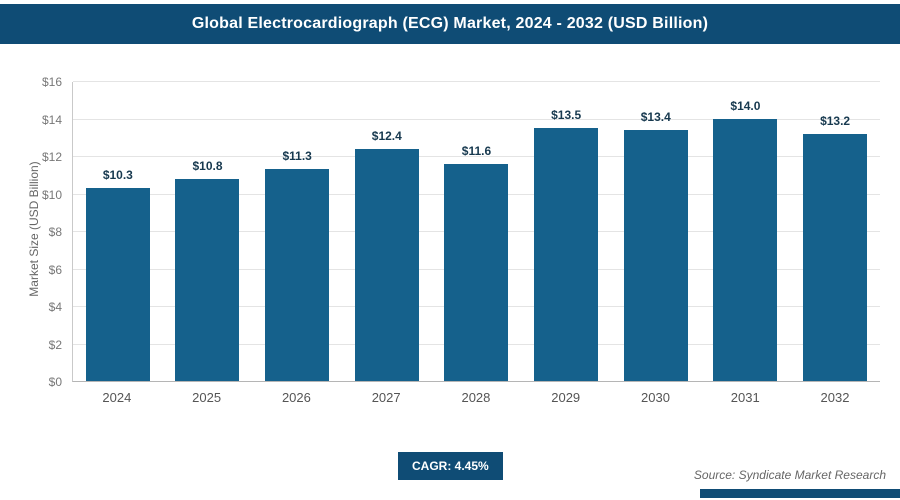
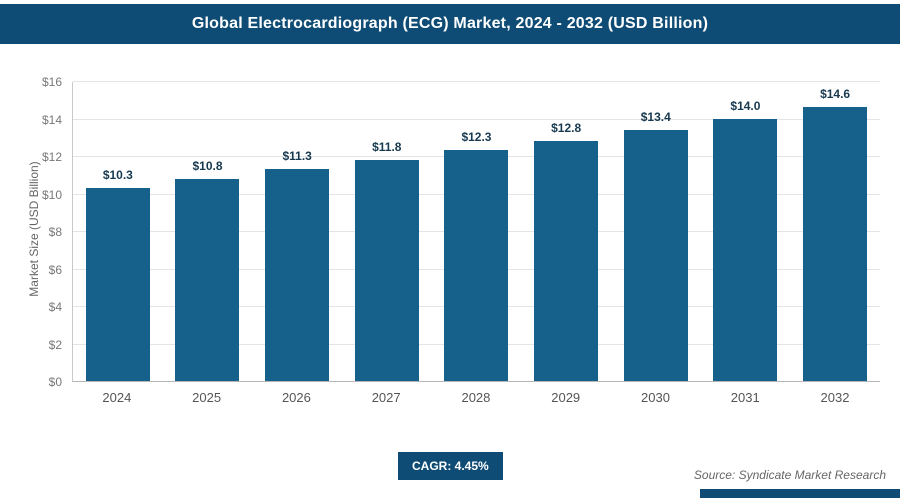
2027: $12.4 -> $11.8
2028: $11.6 -> $12.3
2029: $13.5 -> $12.8
2032: $13.2 -> $14.6
